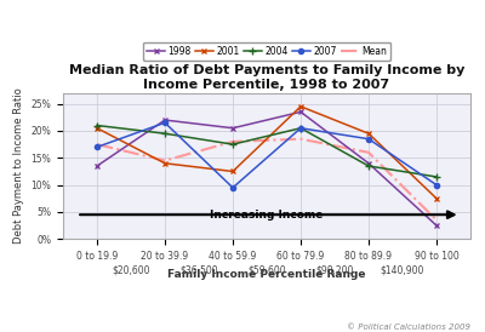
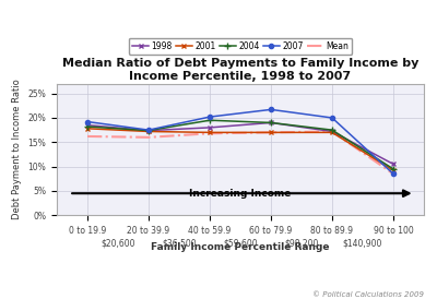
1998/0 to 19.9: 13.5% -> 18.5%
2001/0 to 19.9: 20.5% -> 17.8%
2004/0 to 19.9: 21.0% -> 18.2%
2007/0 to 19.9: 17.0% -> 19.2%
Mean/0 to 19.9: 17.5% -> 16.2%
1998/20 to 39.9: 22.0% -> 17.4%
2001/20 to 39.9: 14.0% -> 17.2%
2004/20 to 39.9: 19.5% -> 17.4%
2007/20 to 39.9: 21.5% -> 17.5%
Mean/20 to 39.9: 14.5% -> 16.0%
1998/40 to 59.9: 20.5% -> 18.0%
2001/40 to 59.9: 12.5% -> 17.0%
2004/40 to 59.9: 17.5% -> 19.5%
2007/40 to 59.9: 9.5% -> 20.2%
Mean/40 to 59.9: 18.0% -> 16.8%
1998/60 to 79.9: 23.5% -> 19.0%
2001/60 to 79.9: 24.5% -> 17.0%
2004/60 to 79.9: 20.5% -> 19.0%
2007/60 to 79.9: 20.5% -> 21.7%
Mean/60 to 79.9: 18.5% -> 17.0%
1998/80 to 89.9: 14.0% -> 17.2%
2001/80 to 89.9: 19.5% -> 17.0%
2004/80 to 89.9: 13.5% -> 17.5%
2007/80 to 89.9: 18.5% -> 20.0%
Mean/80 to 89.9: 16.0% -> 17.2%
1998/90 to 100: 2.5% -> 10.5%
2001/90 to 100: 7.5% -> 9.2%
2004/90 to 100: 11.5% -> 9.5%
2007/90 to 100: 10.0% -> 8.5%
Mean/90 to 100: 3.5% -> 8.5%
